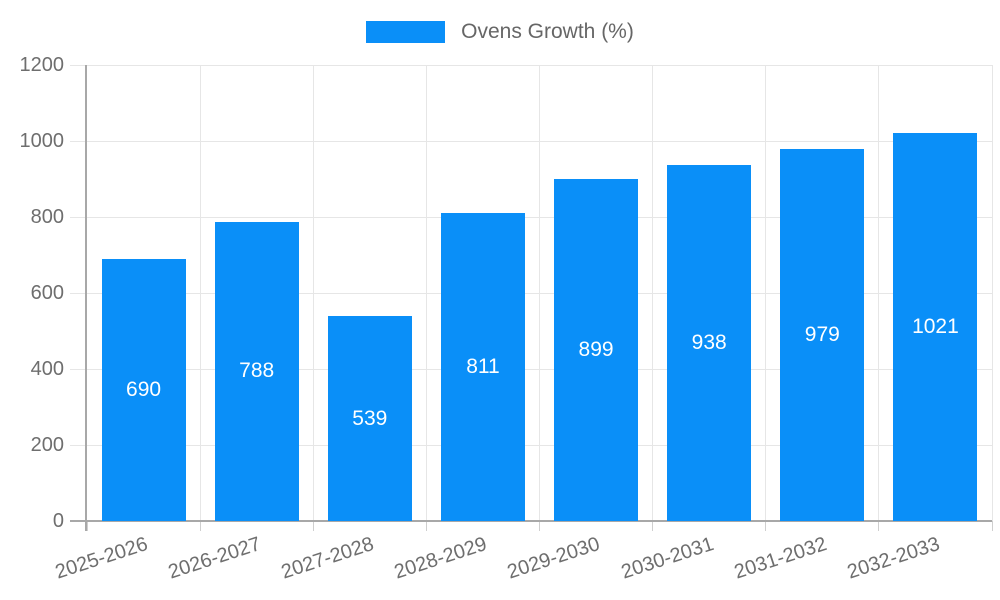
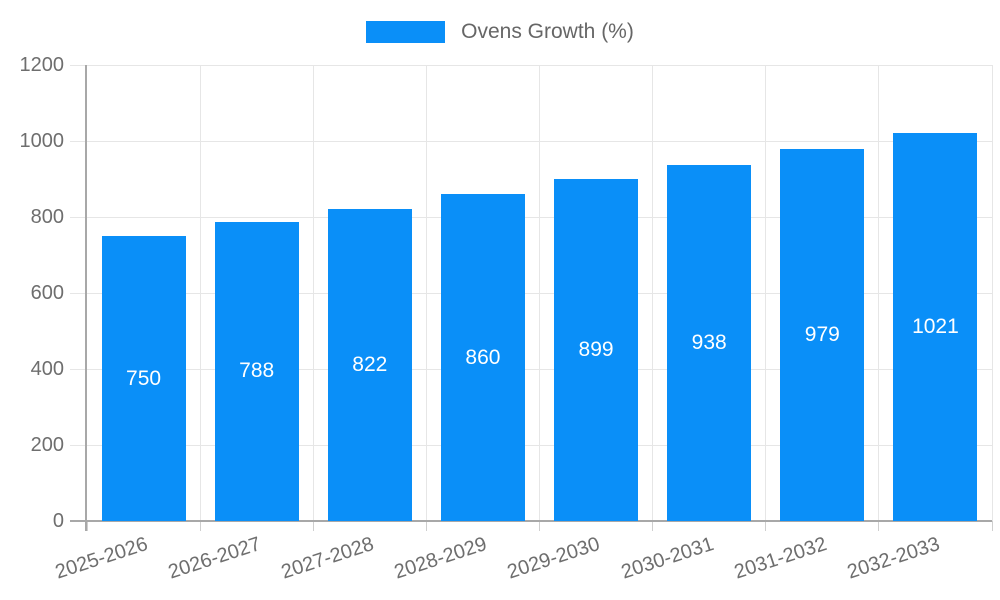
2025-2026: 690 -> 750
2027-2028: 539 -> 822
2028-2029: 811 -> 860
